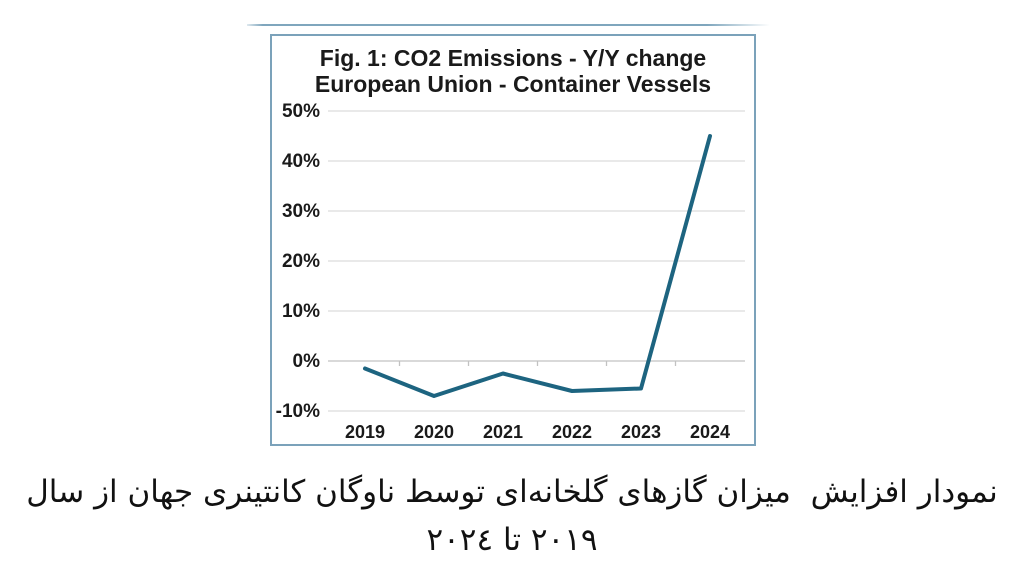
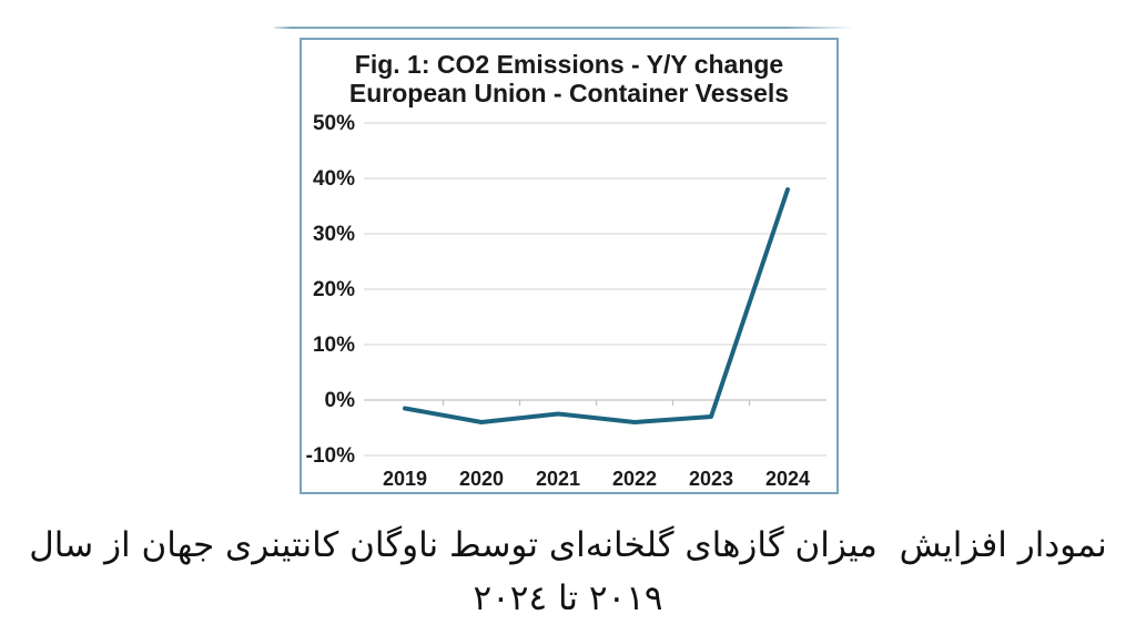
2020: -7% -> -4%
2022: -6% -> -4%
2023: -6% -> -3%
2024: 45% -> 38%
